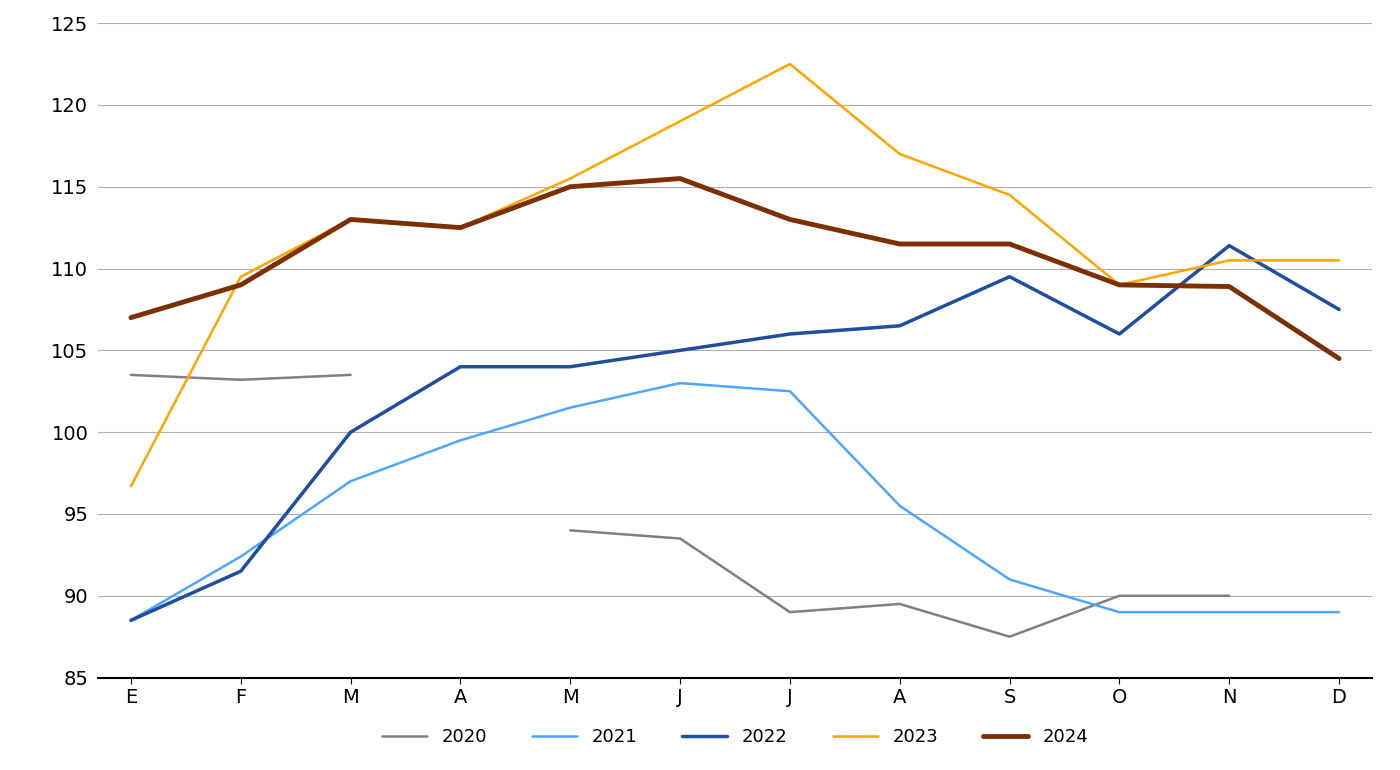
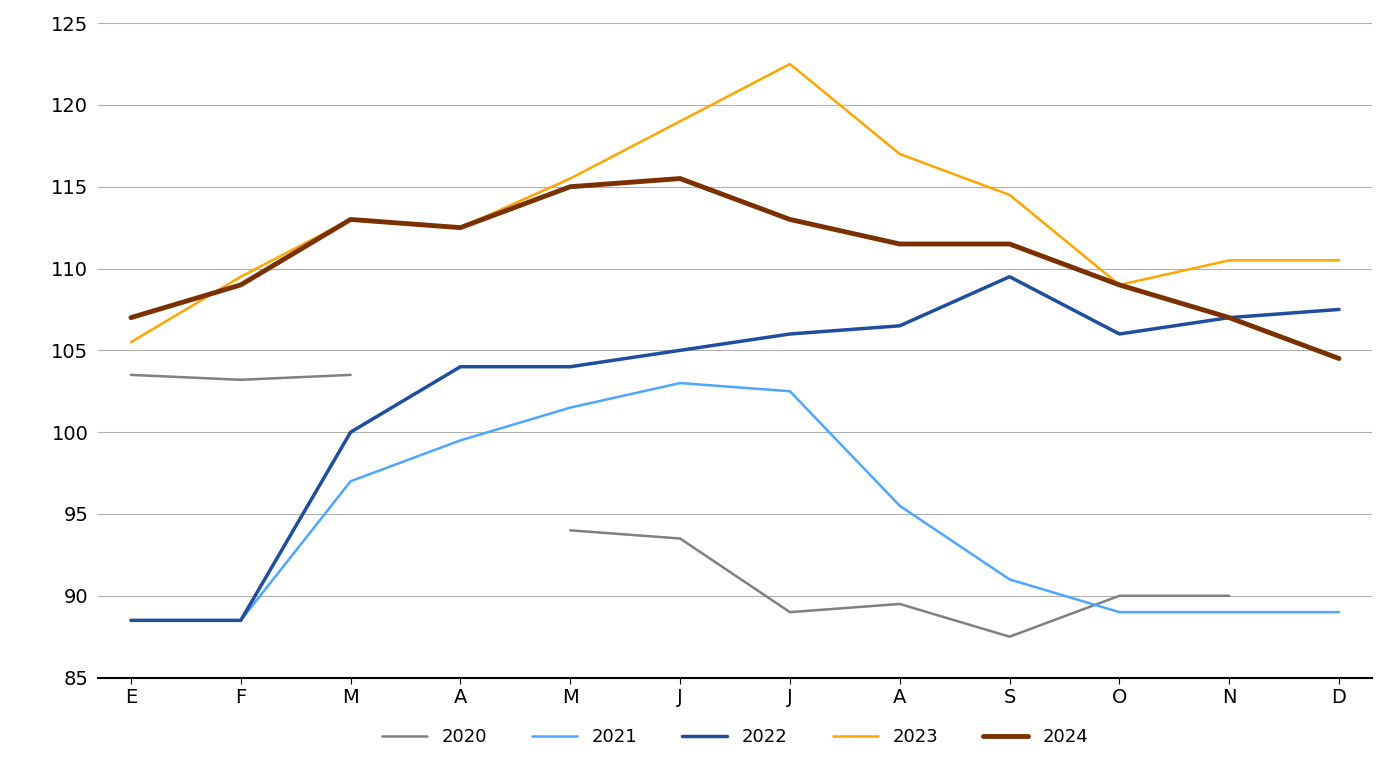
2023/E: 96.7 -> 105.5
2021/F: 92.4 -> 88.5
2022/F: 91.5 -> 88.5
2022/N: 111.4 -> 107.0
2024/N: 108.9 -> 107.0
